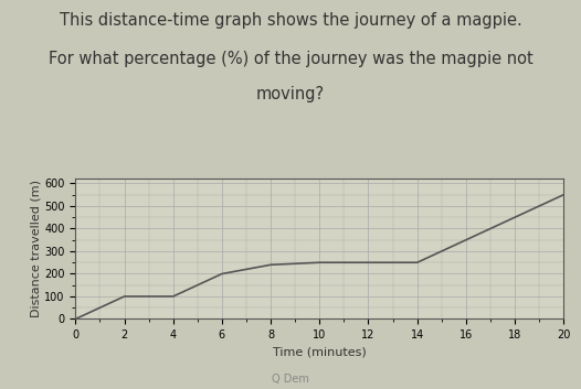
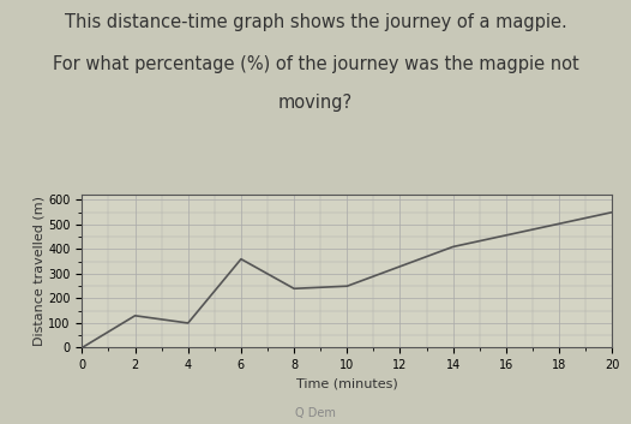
2: 100 -> 130
6: 200 -> 360
14: 250 -> 410
